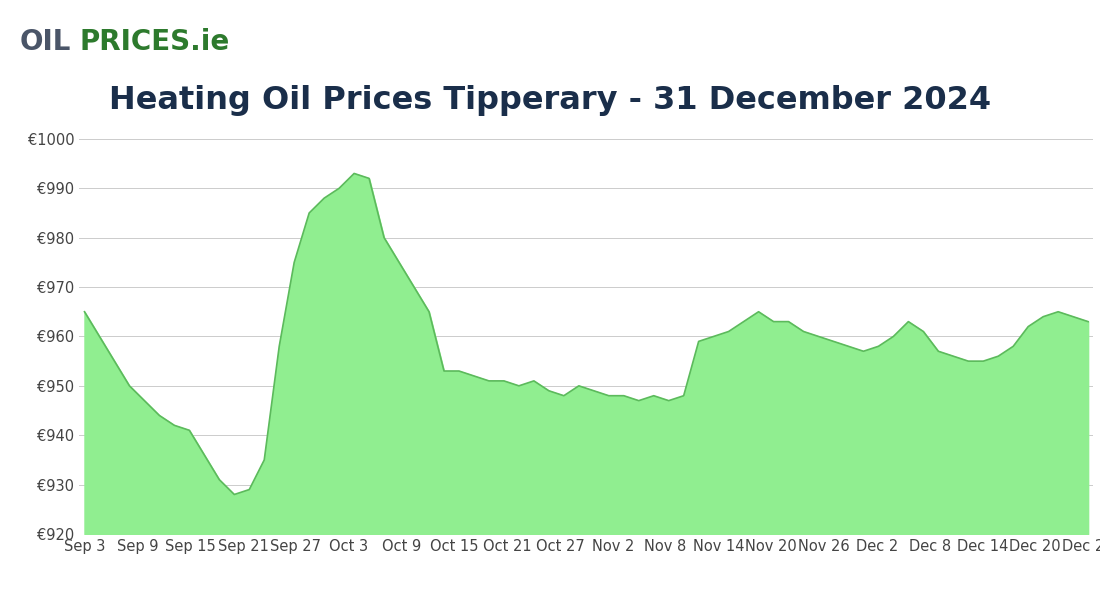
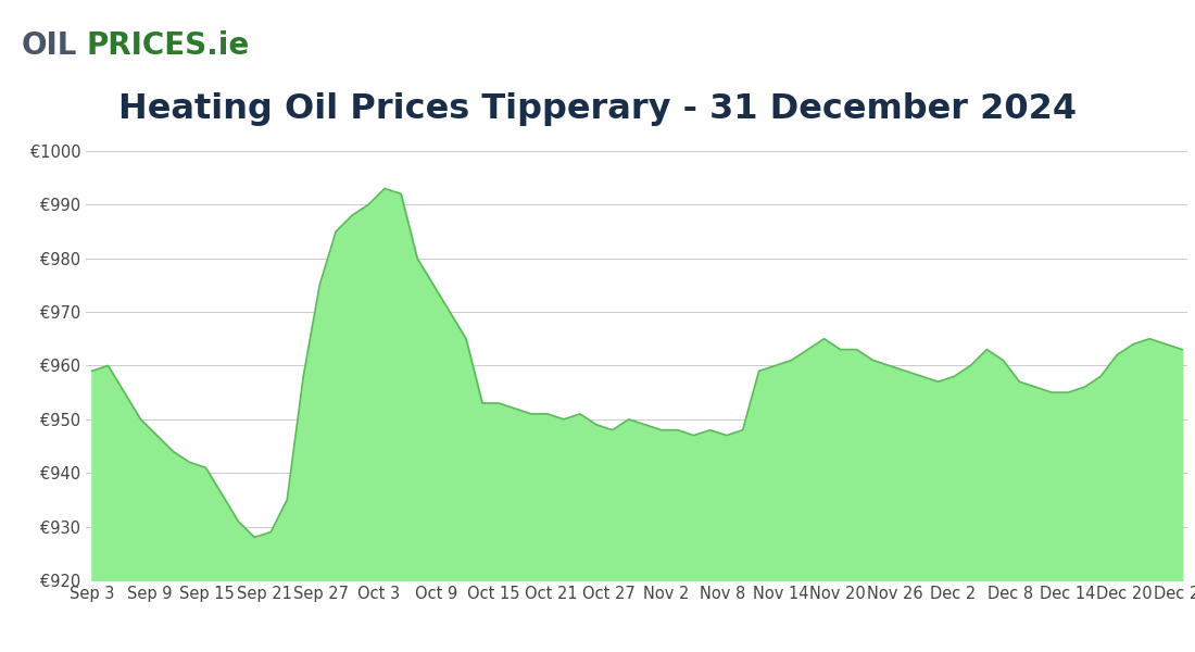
Sep 3: €965 -> €959
